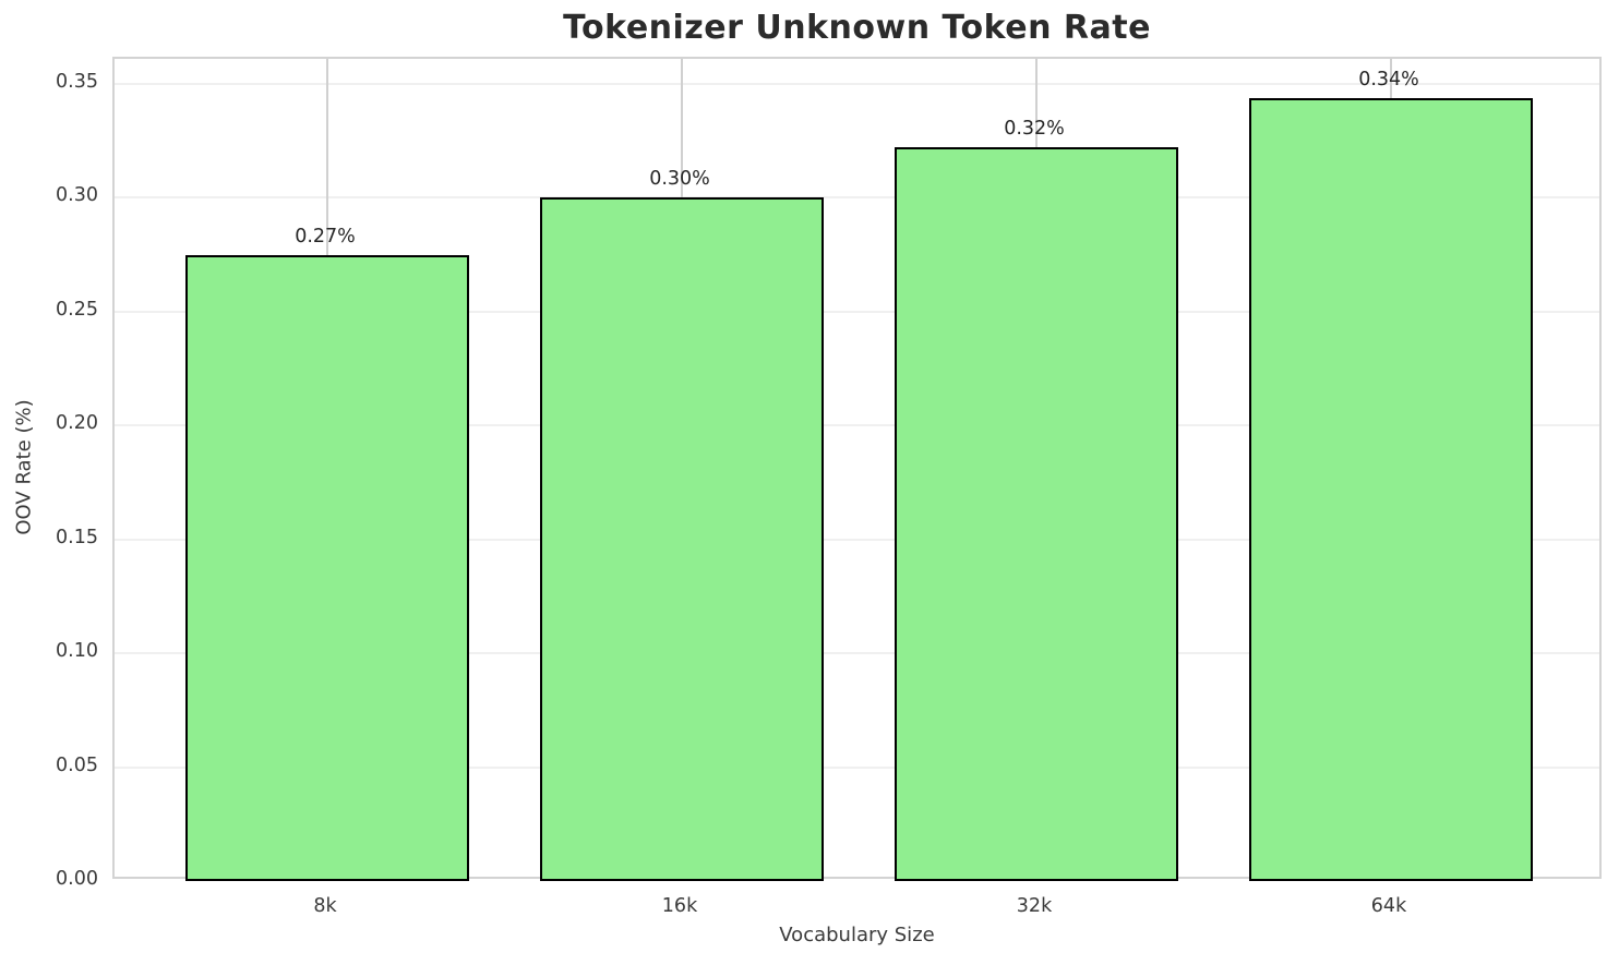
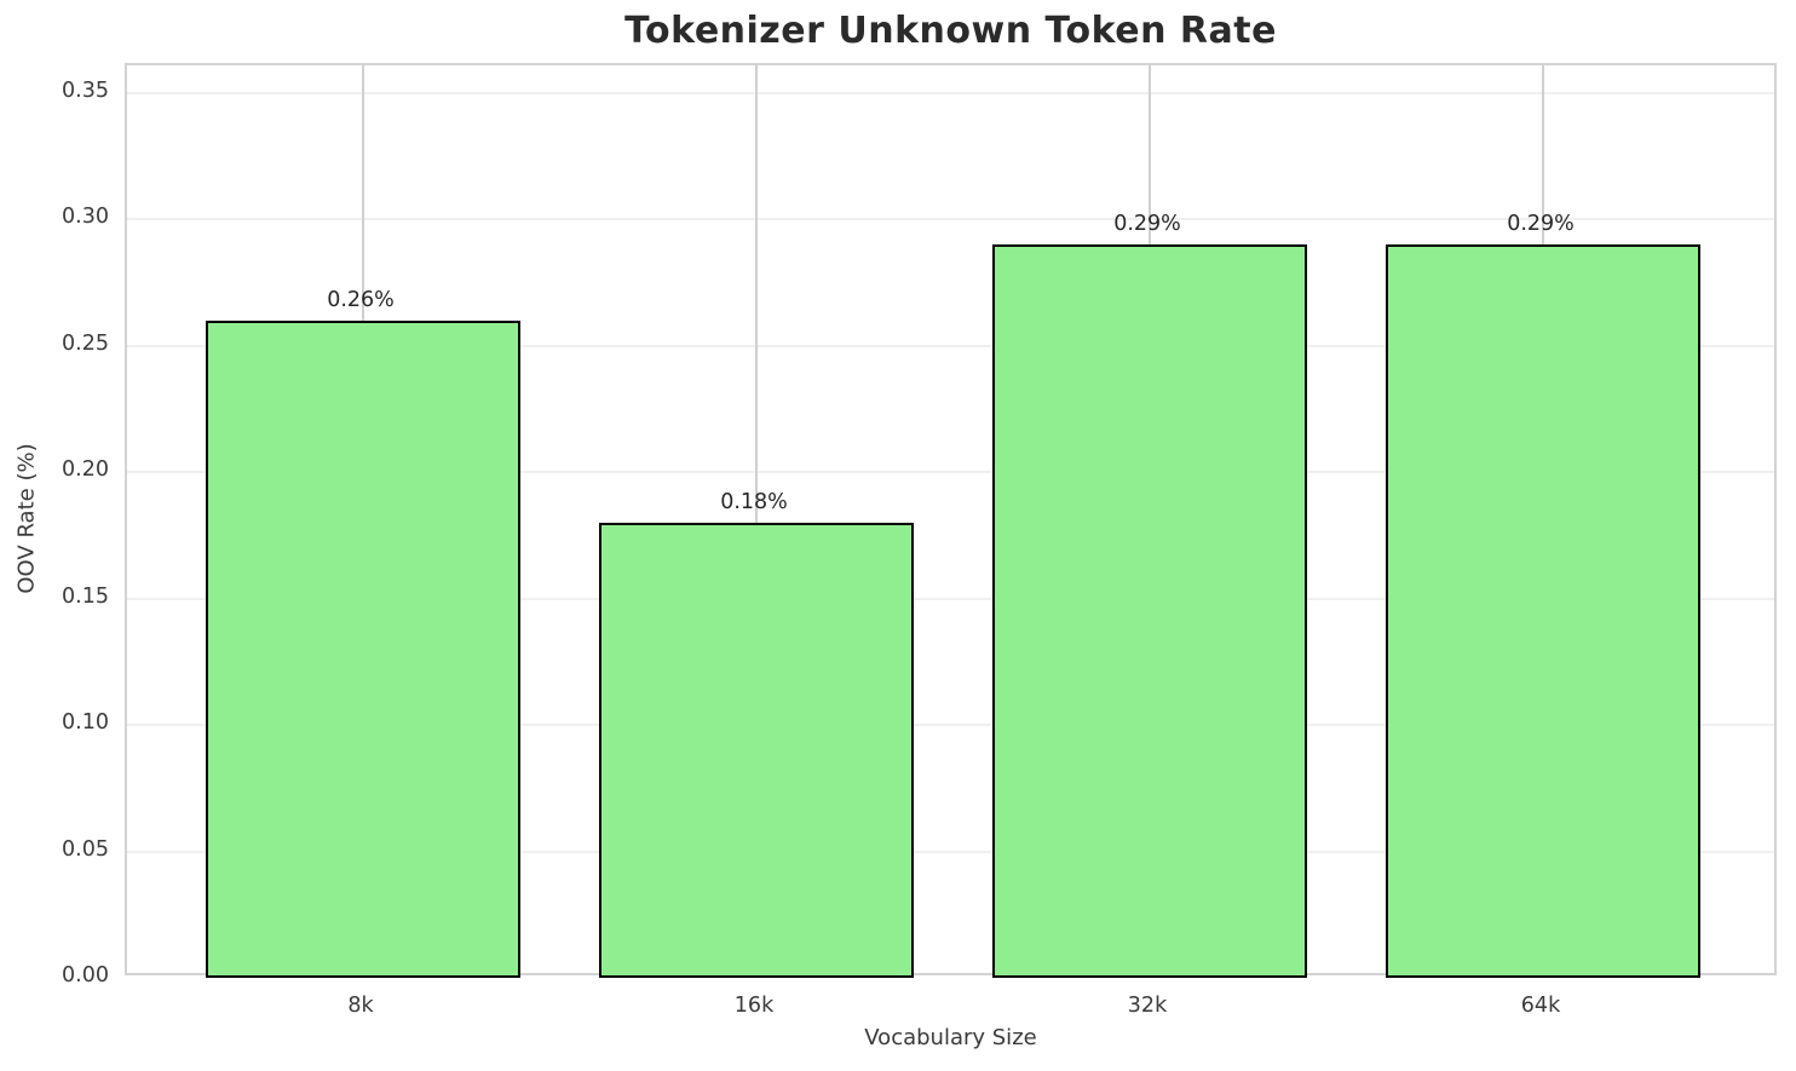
8k: 0.27% -> 0.26%
16k: 0.30% -> 0.18%
32k: 0.32% -> 0.29%
64k: 0.34% -> 0.29%
